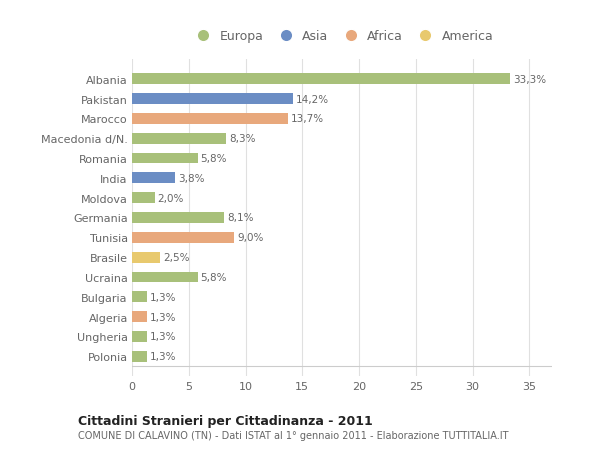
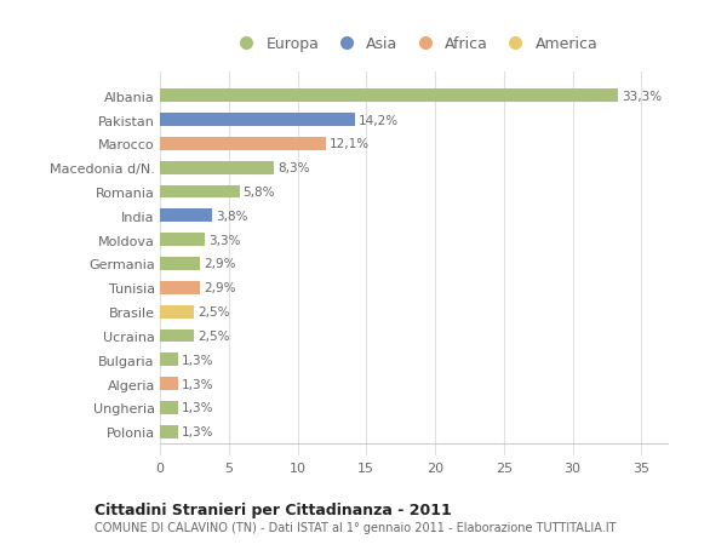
Marocco: 13,7% -> 12,1%
Moldova: 2,0% -> 3,3%
Germania: 8,1% -> 2,9%
Tunisia: 9,0% -> 2,9%
Ucraina: 5,8% -> 2,5%
